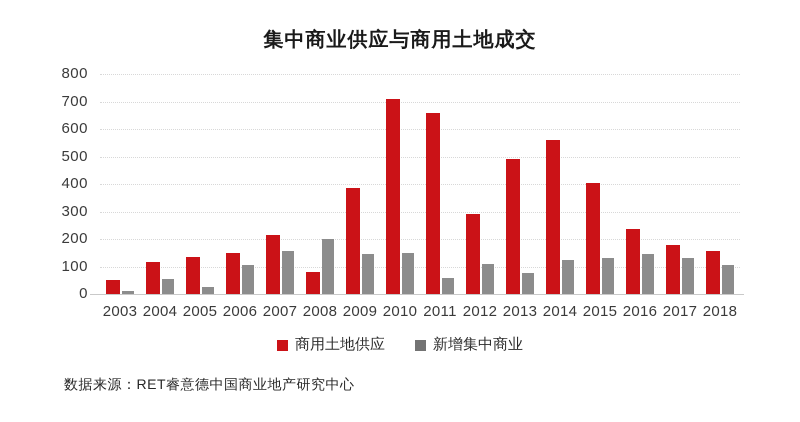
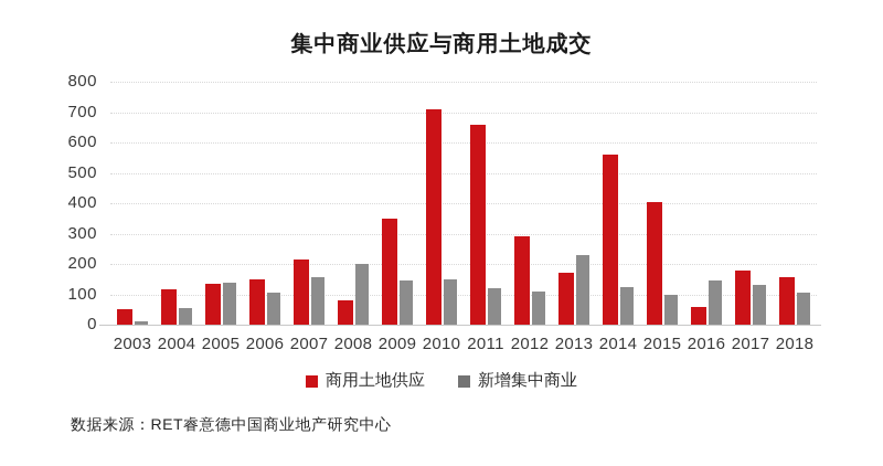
新增集中商业/2005: 20 -> 140
商用土地供应/2009: 380 -> 350
新增集中商业/2011: 60 -> 120
商用土地供应/2013: 490 -> 170
新增集中商业/2013: 80 -> 230
新增集中商业/2015: 130 -> 100
商用土地供应/2016: 240 -> 60
